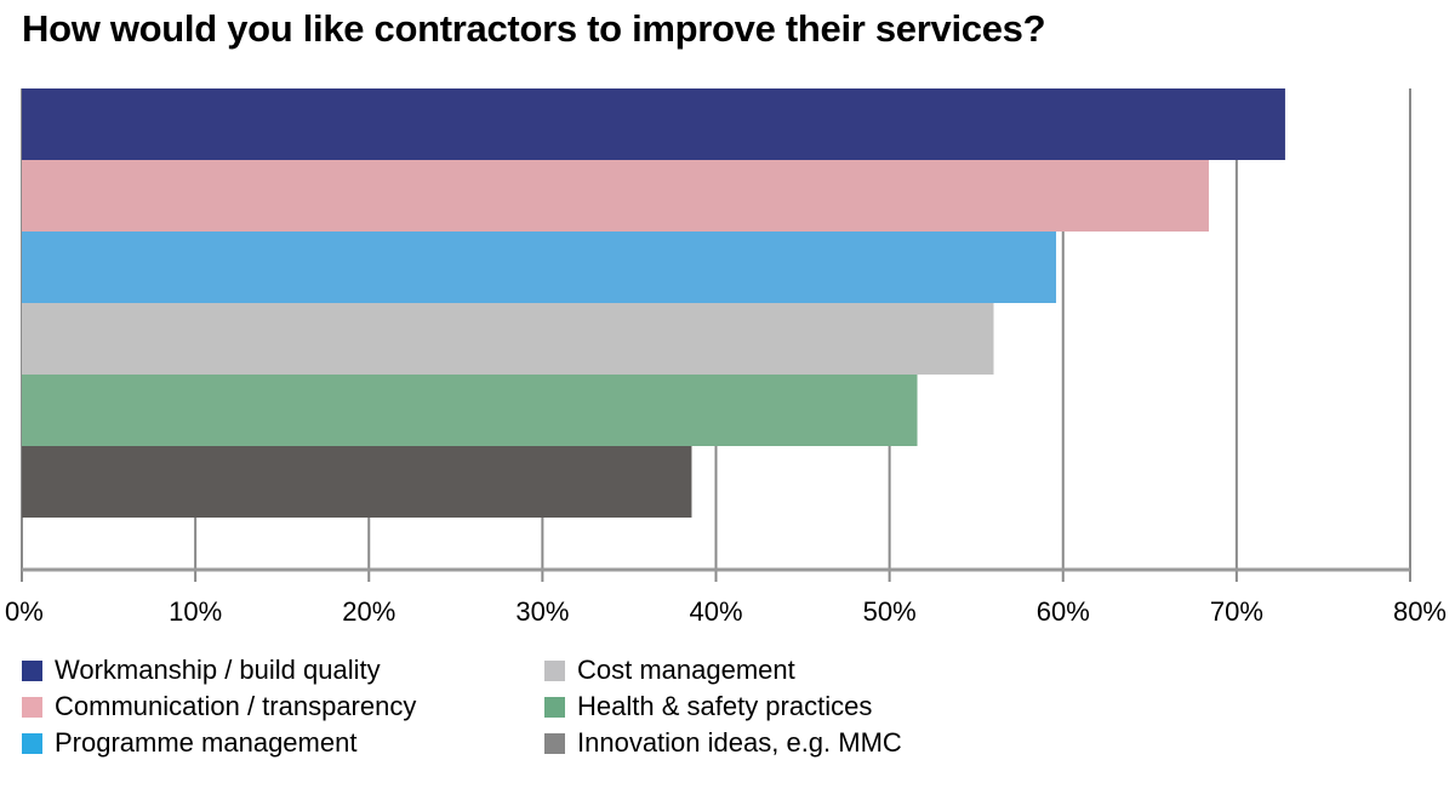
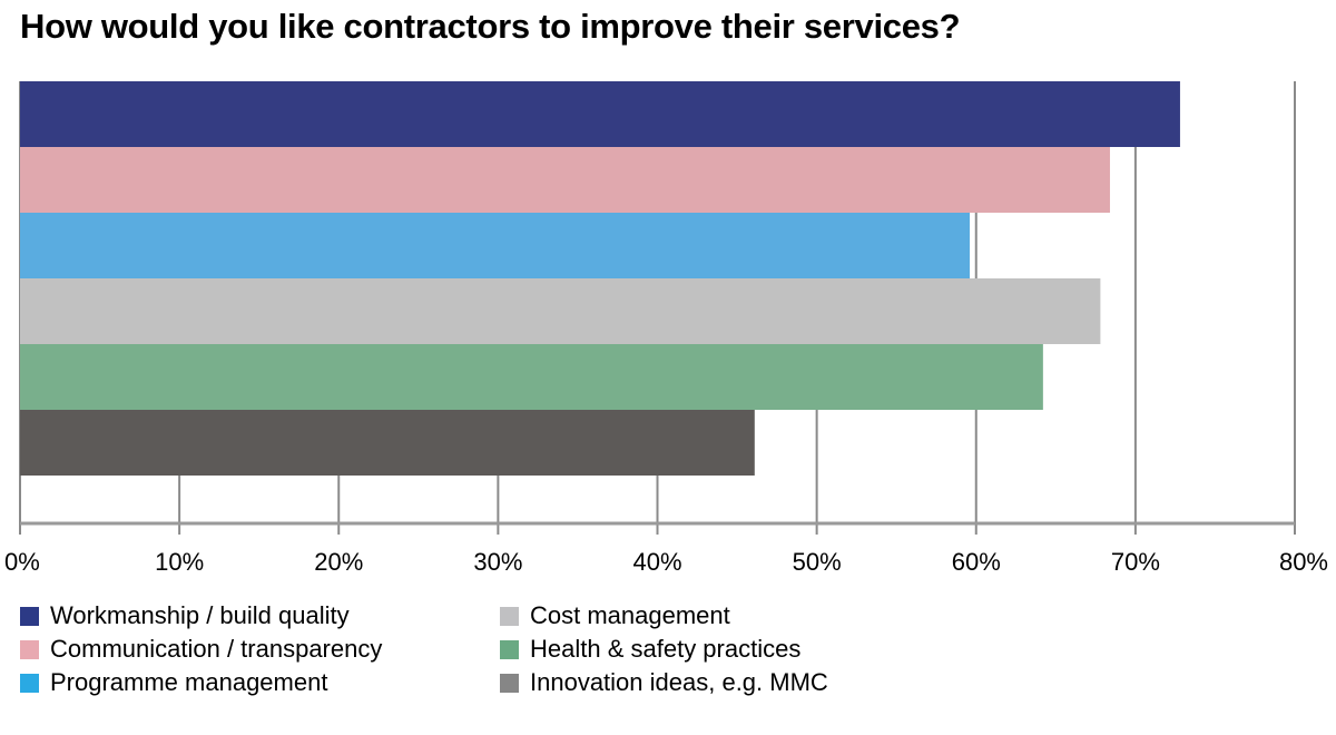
Cost management: 56.0% -> 67.8%
Health & safety practices: 51.6% -> 64.2%
Innovation ideas, e.g. MMC: 38.6% -> 46.1%
